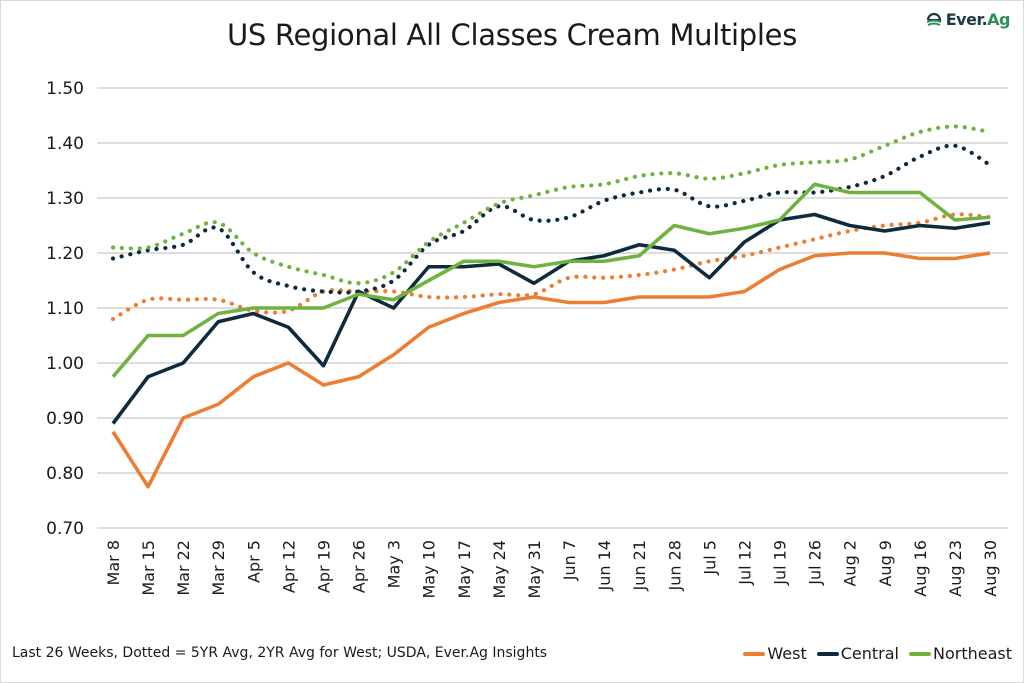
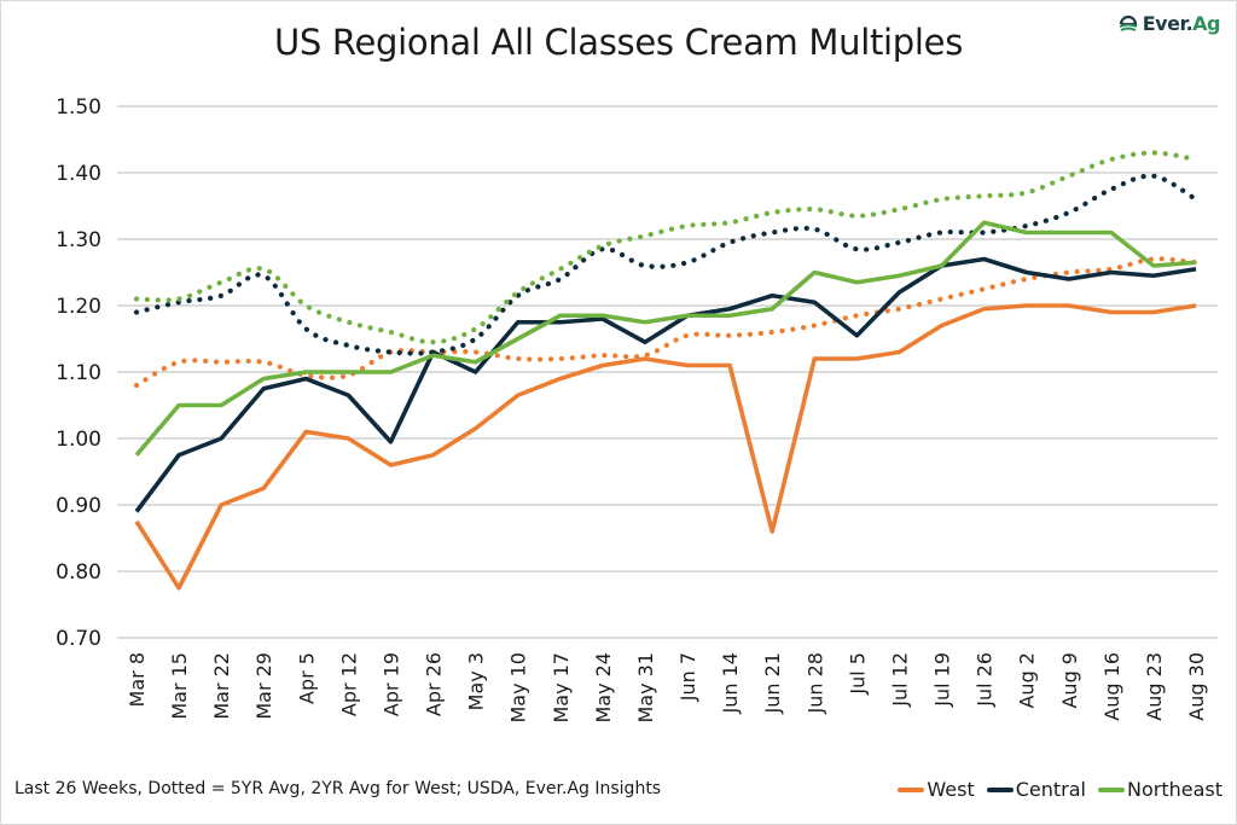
West/Apr 5: 0.97 -> 1.01
West/Jun 21: 1.12 -> 0.86
